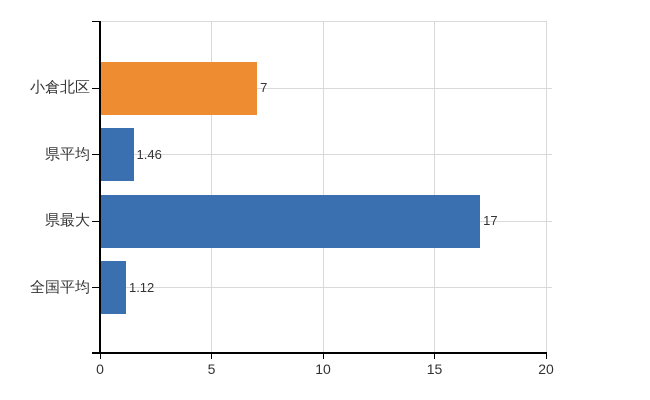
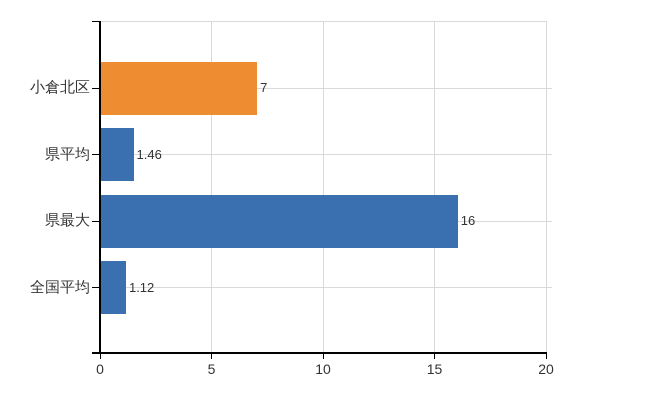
県最大: 17 -> 16
